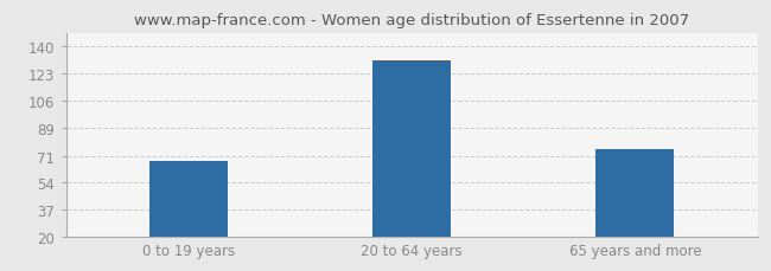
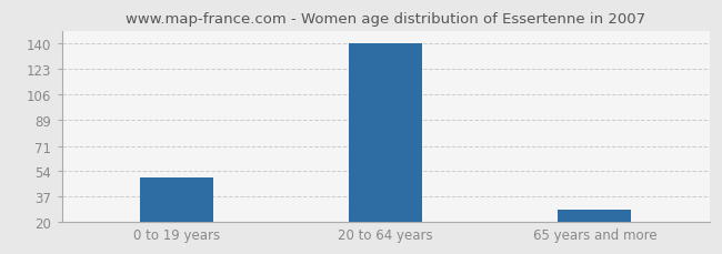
0 to 19 years: 68 -> 50
20 to 64 years: 131 -> 140
65 years and more: 75 -> 28
